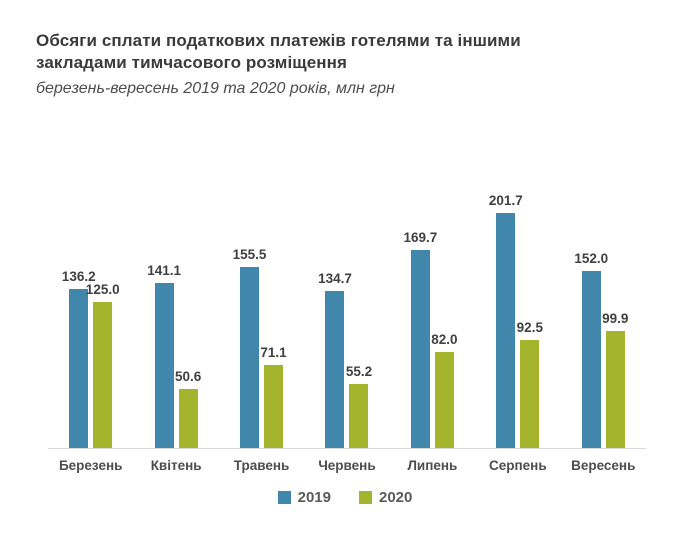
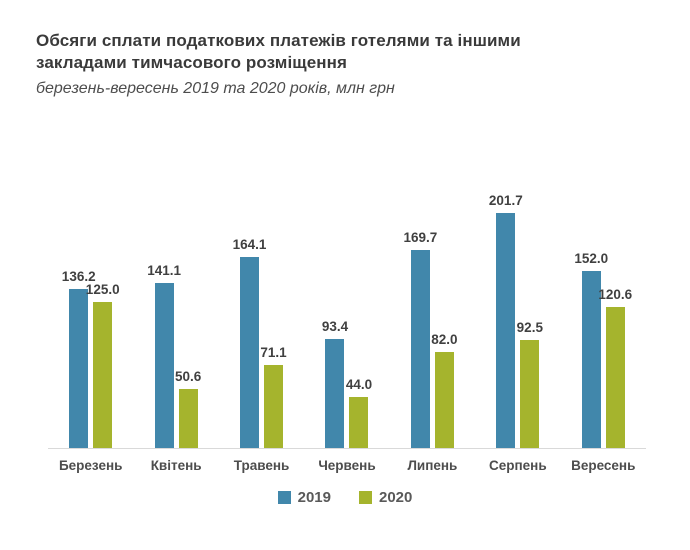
2019/Травень: 155.5 -> 164.1
2019/Червень: 134.7 -> 93.4
2020/Червень: 55.2 -> 44.0
2020/Вересень: 99.9 -> 120.6
